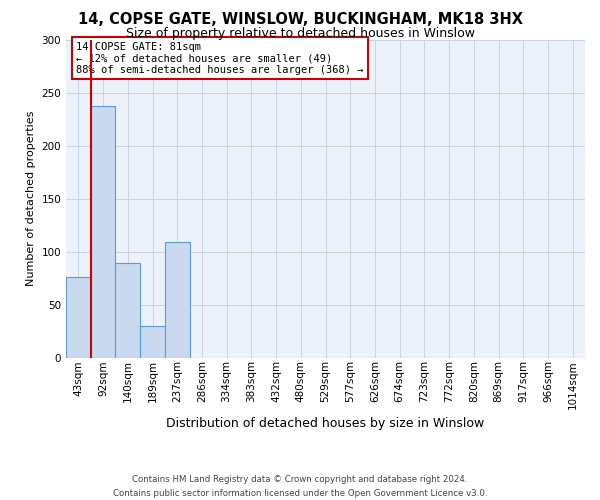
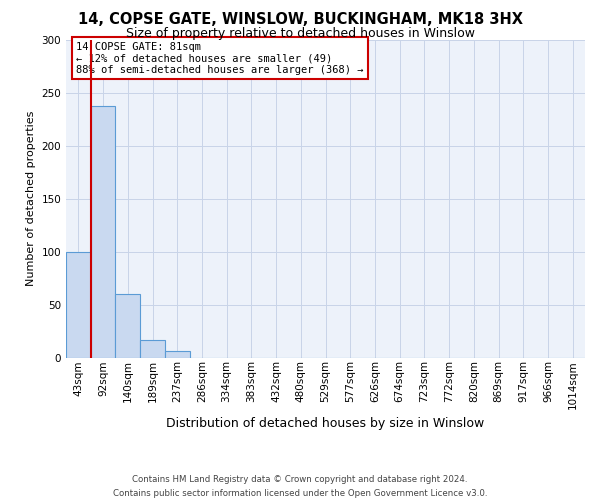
43sqm: 76 -> 100
140sqm: 89 -> 60
189sqm: 30 -> 17
237sqm: 109 -> 6
